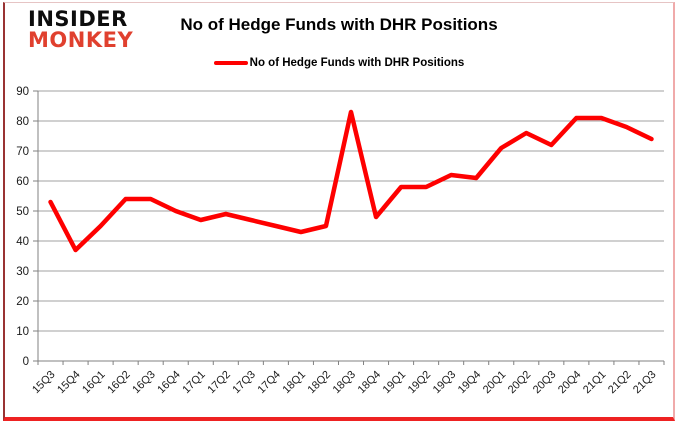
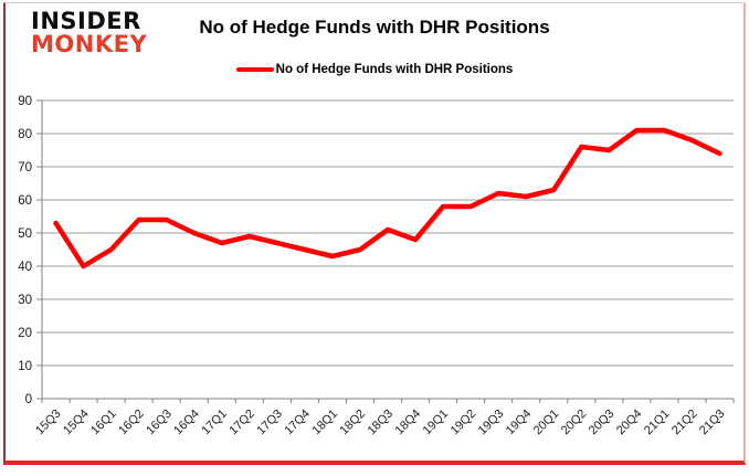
15Q4: 37 -> 40
18Q3: 83 -> 51
20Q1: 71 -> 63
20Q3: 72 -> 75
